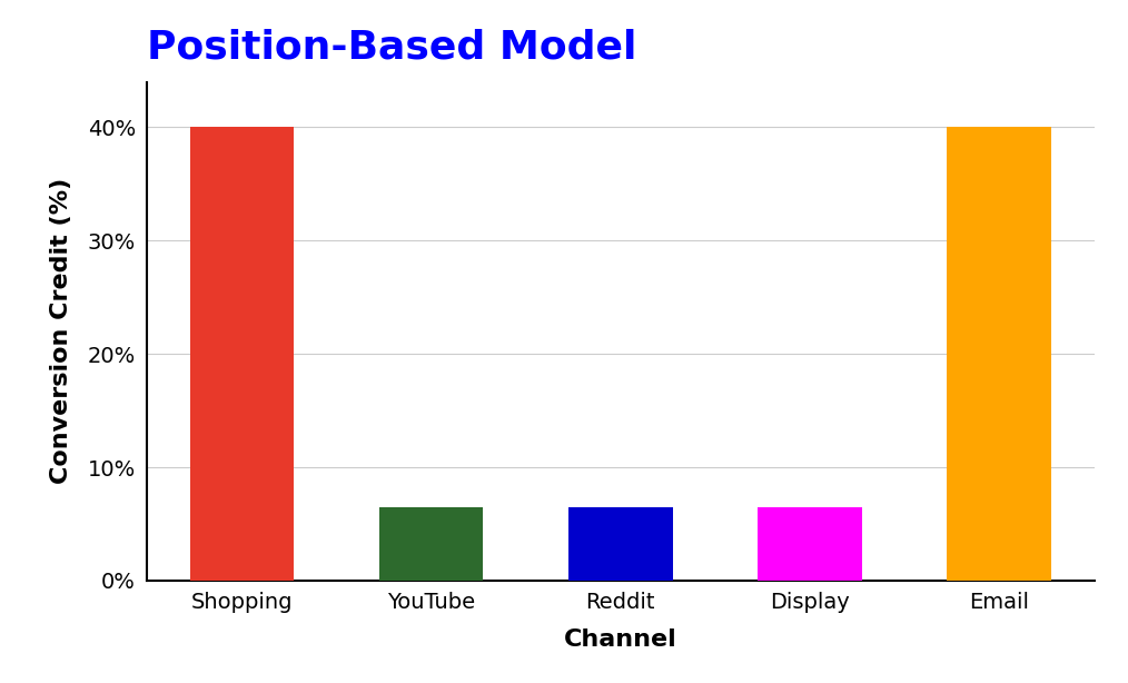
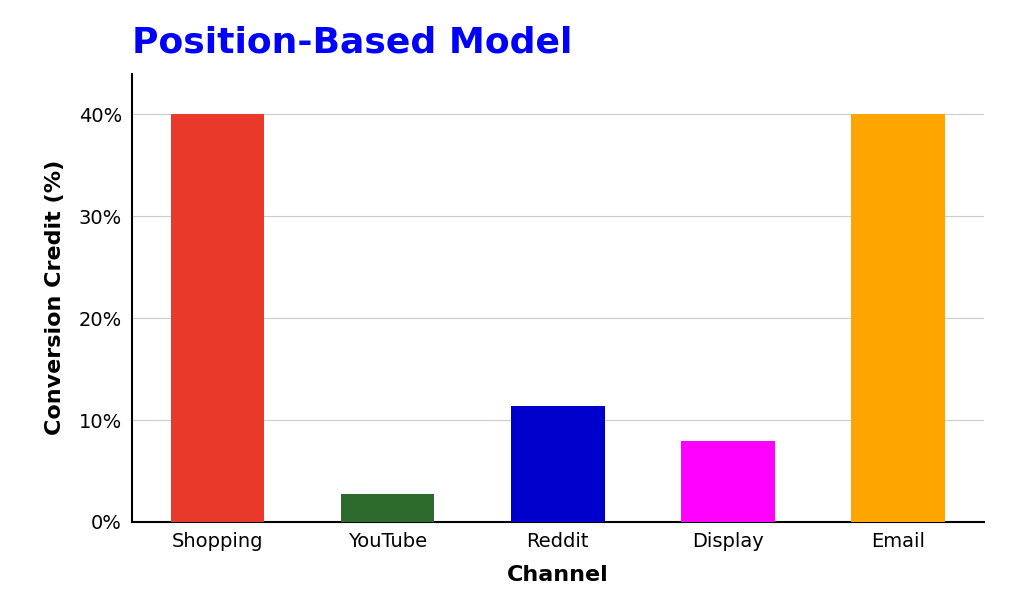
YouTube: 6.5% -> 2.7%
Reddit: 6.5% -> 11.4%
Display: 6.5% -> 7.9%
